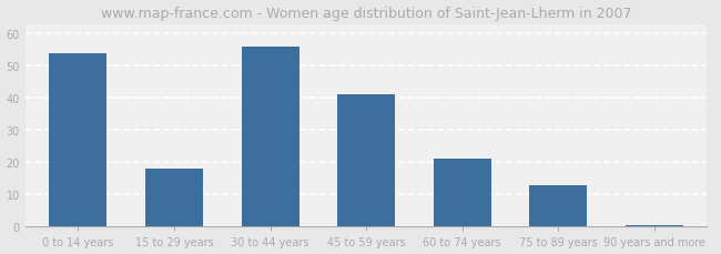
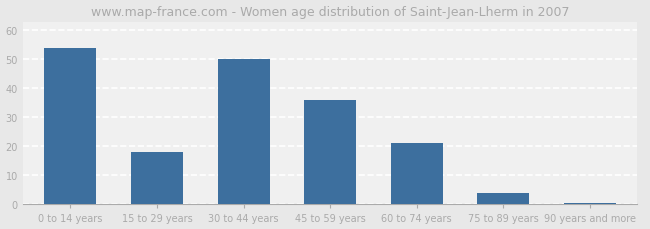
30 to 44 years: 56.0 -> 50.0
45 to 59 years: 41.0 -> 36.0
75 to 89 years: 13.0 -> 4.0
